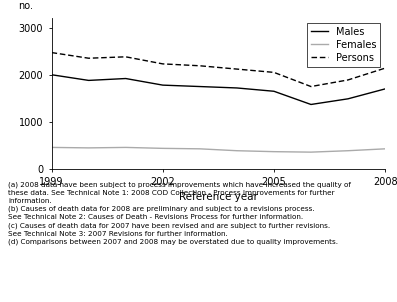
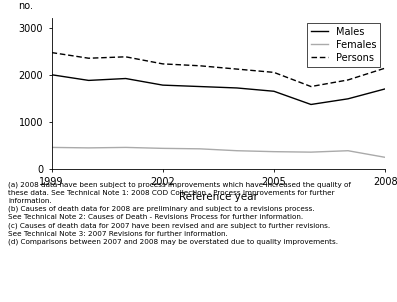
Females/2008: 430 -> 250
